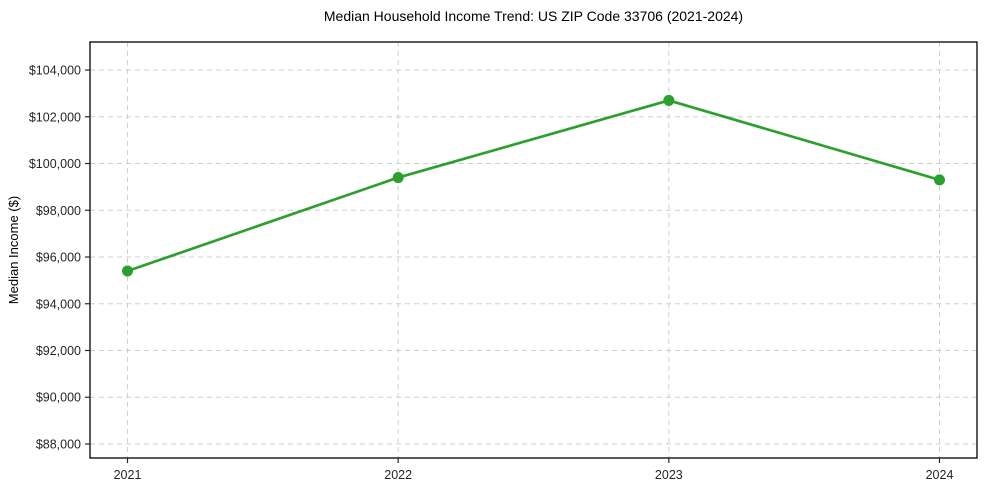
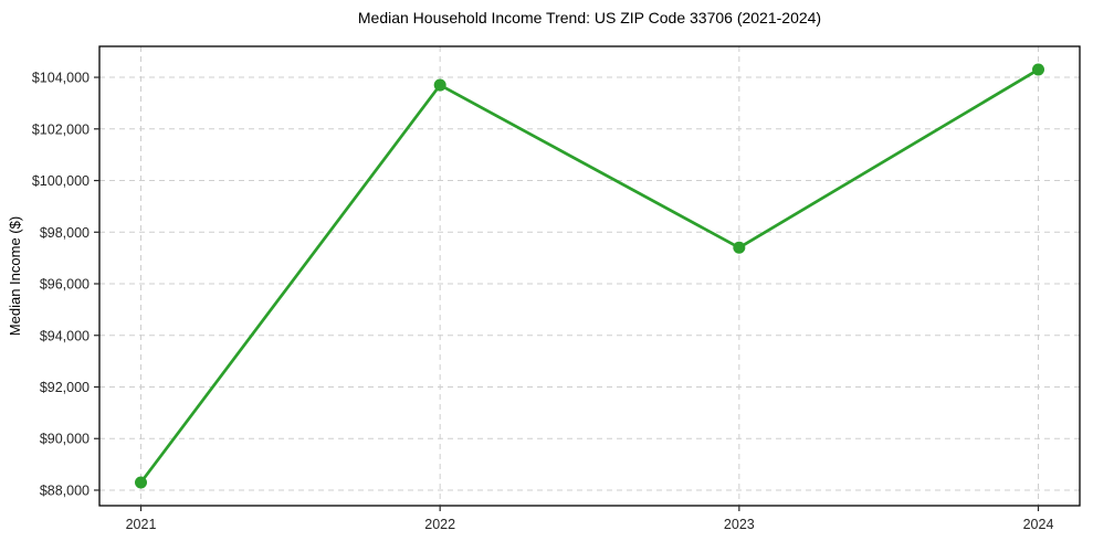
2021: $95400 -> $88300
2022: $99400 -> $103700
2023: $102700 -> $97400
2024: $99300 -> $104300
